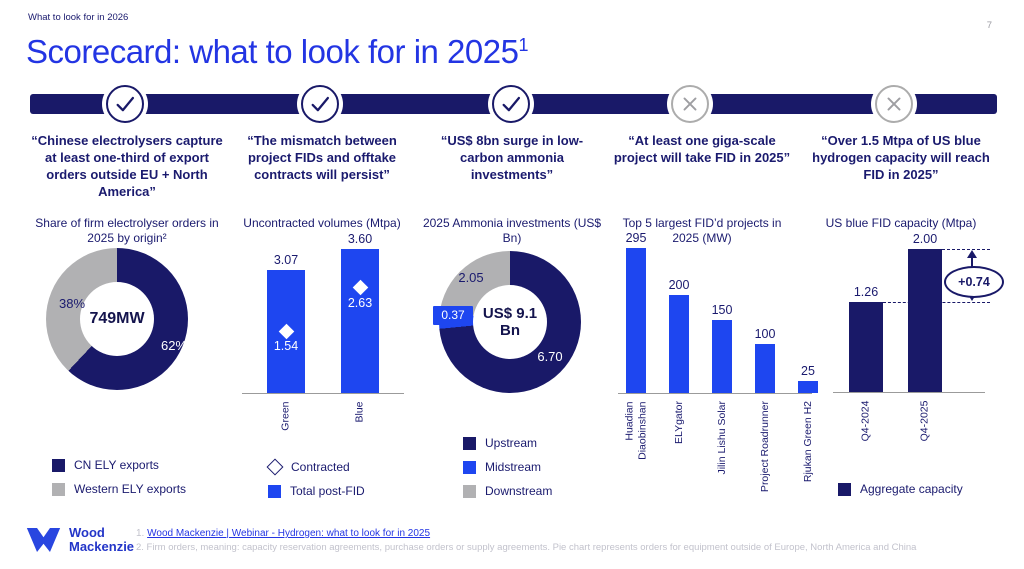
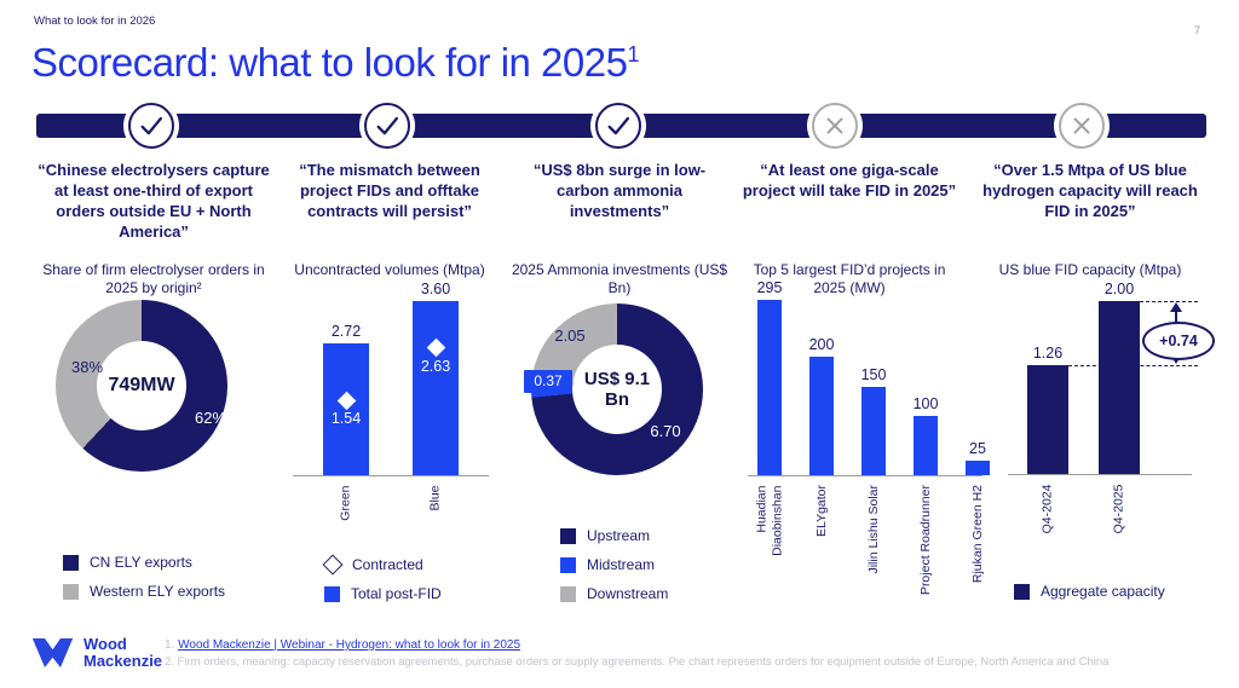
Uncontracted volumes (Mtpa)/Total post-FID/Green: 3.07 -> 2.72
